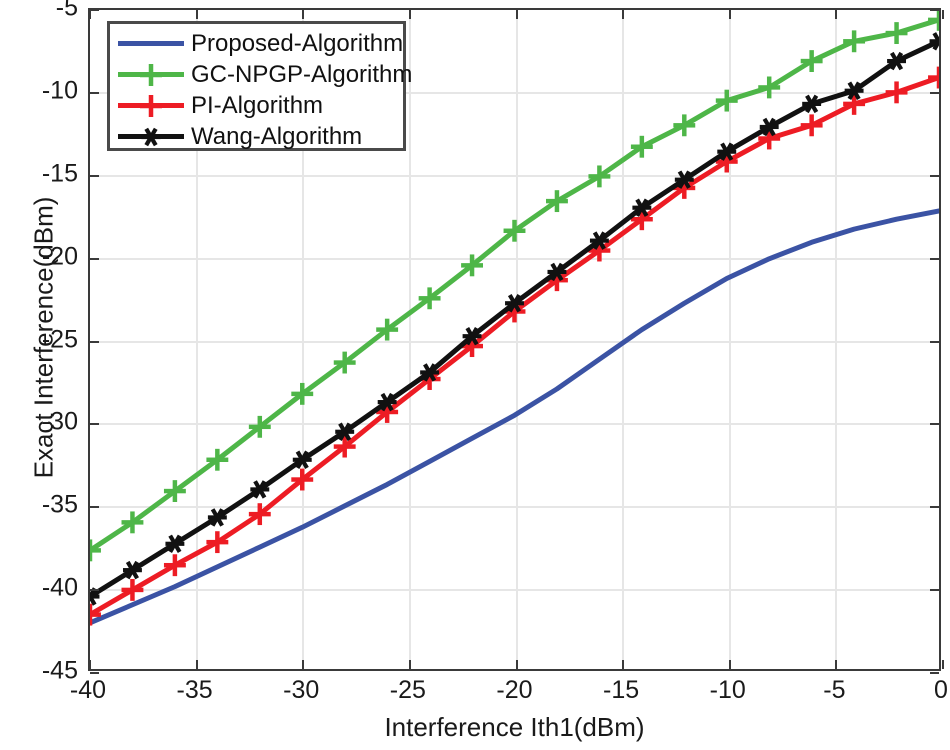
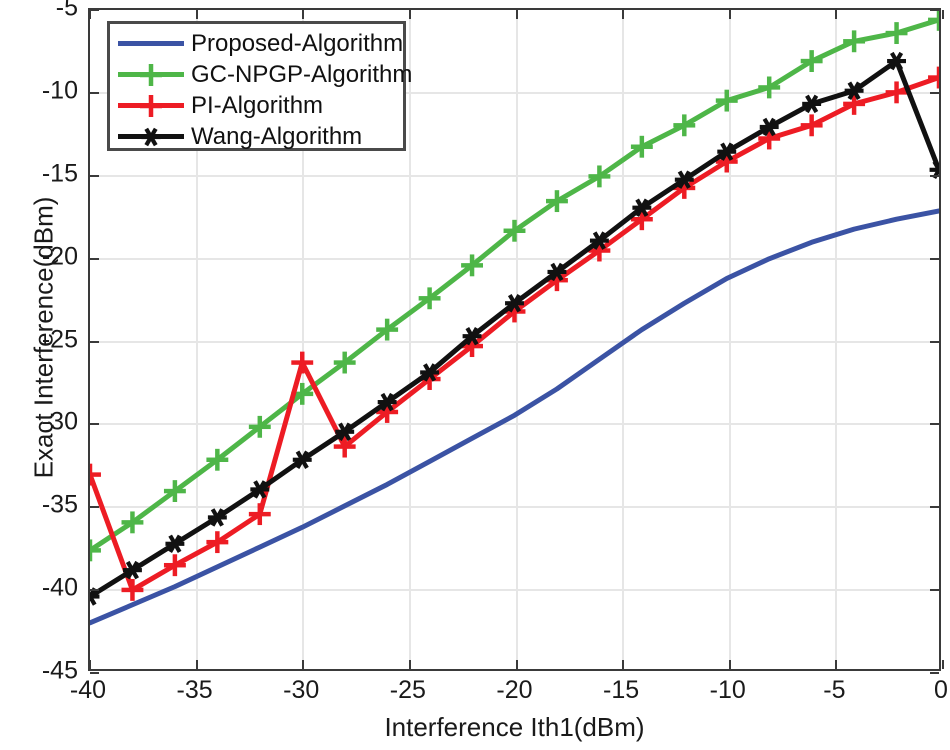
PI-Algorithm/-40: -41.7 -> -33.2
PI-Algorithm/-30: -33.5 -> -26.4
Wang-Algorithm/0: -6.9 -> -14.7
